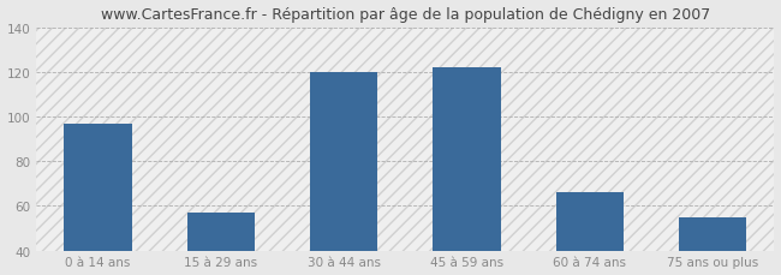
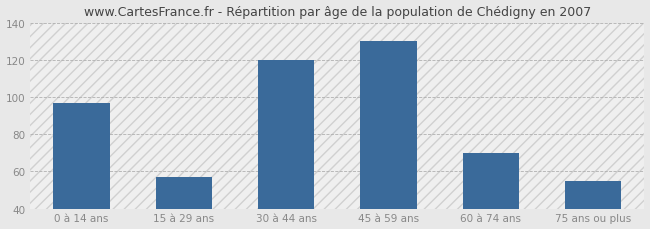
45 à 59 ans: 122 -> 130
60 à 74 ans: 66 -> 70
